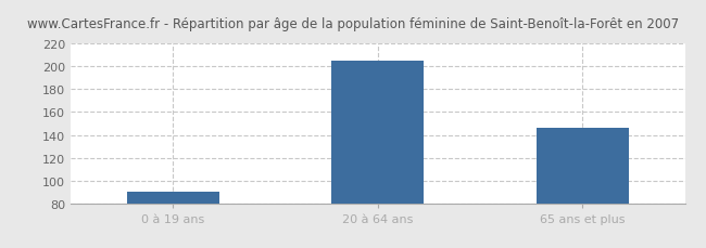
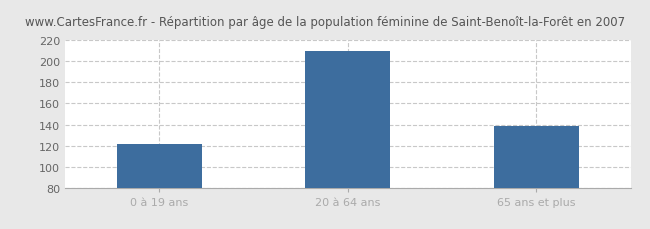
0 à 19 ans: 90 -> 121
20 à 64 ans: 205 -> 210
65 ans et plus: 146 -> 139
